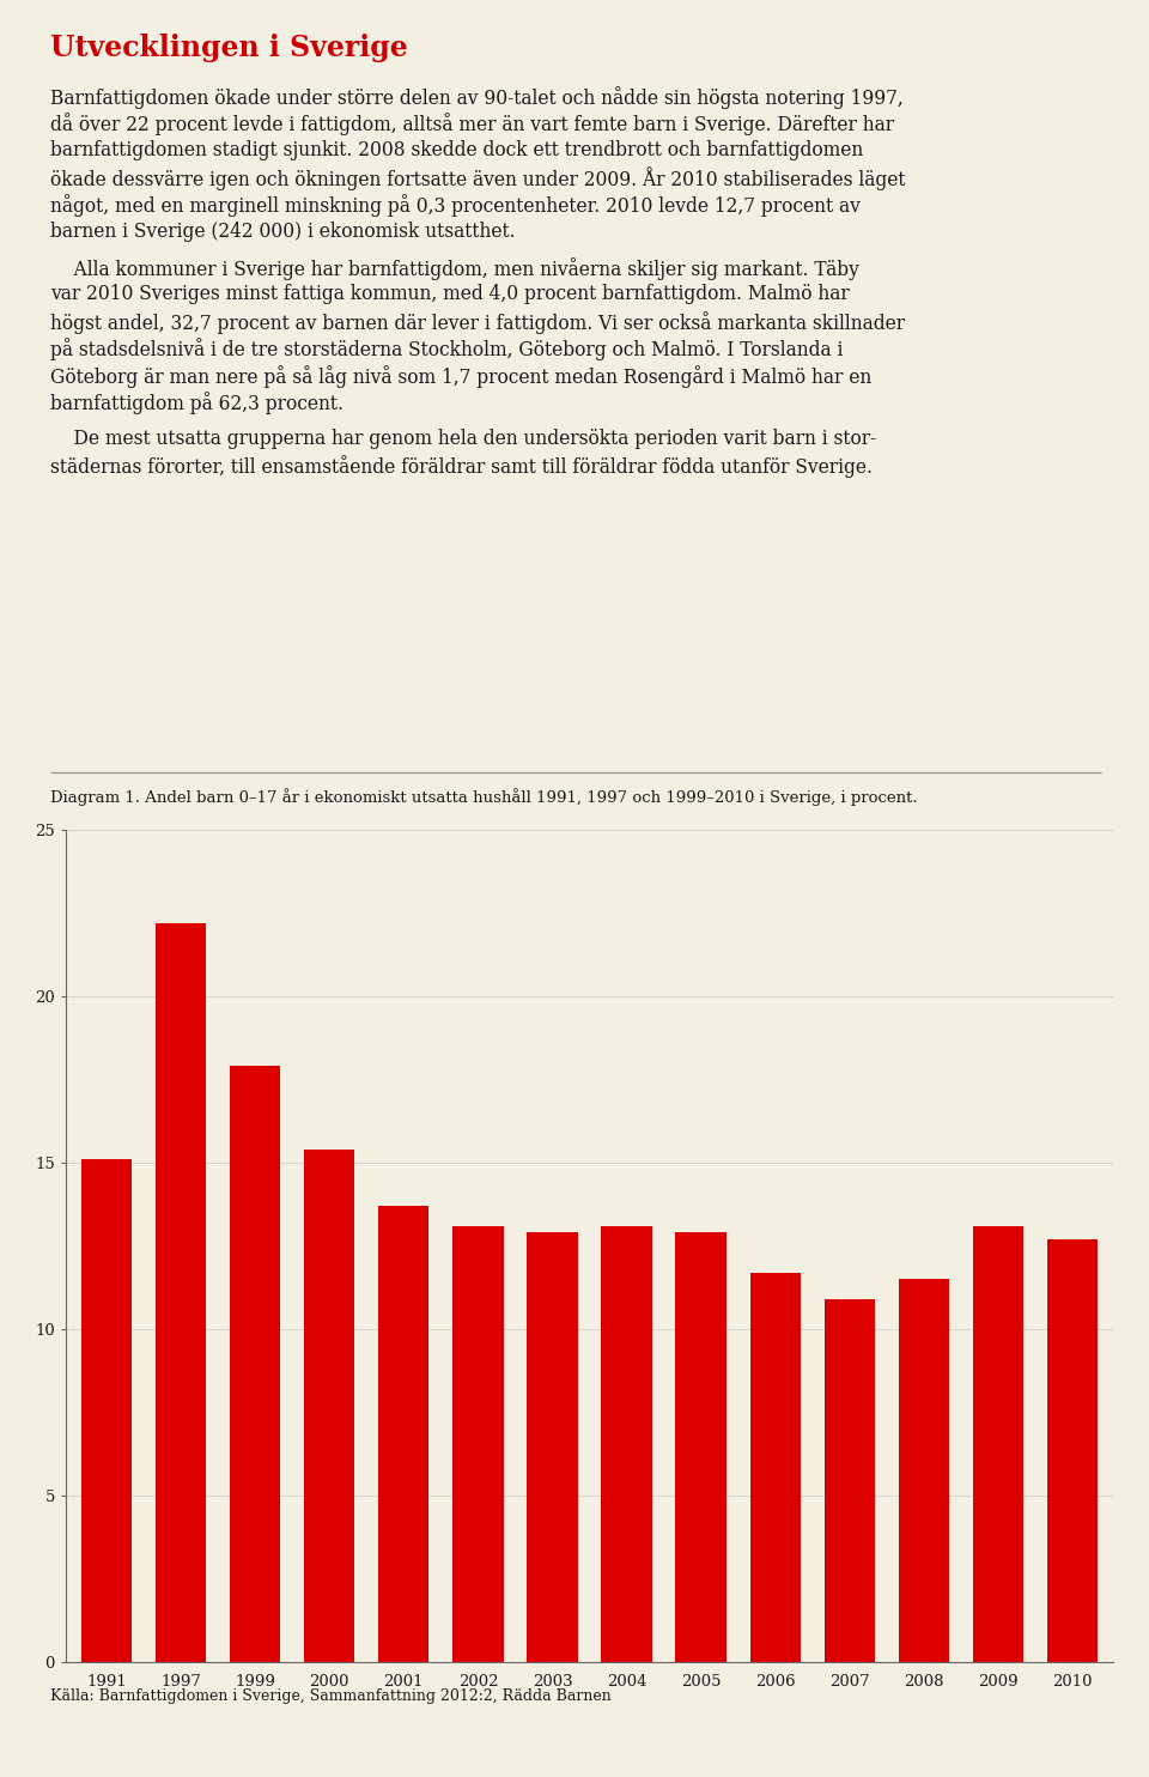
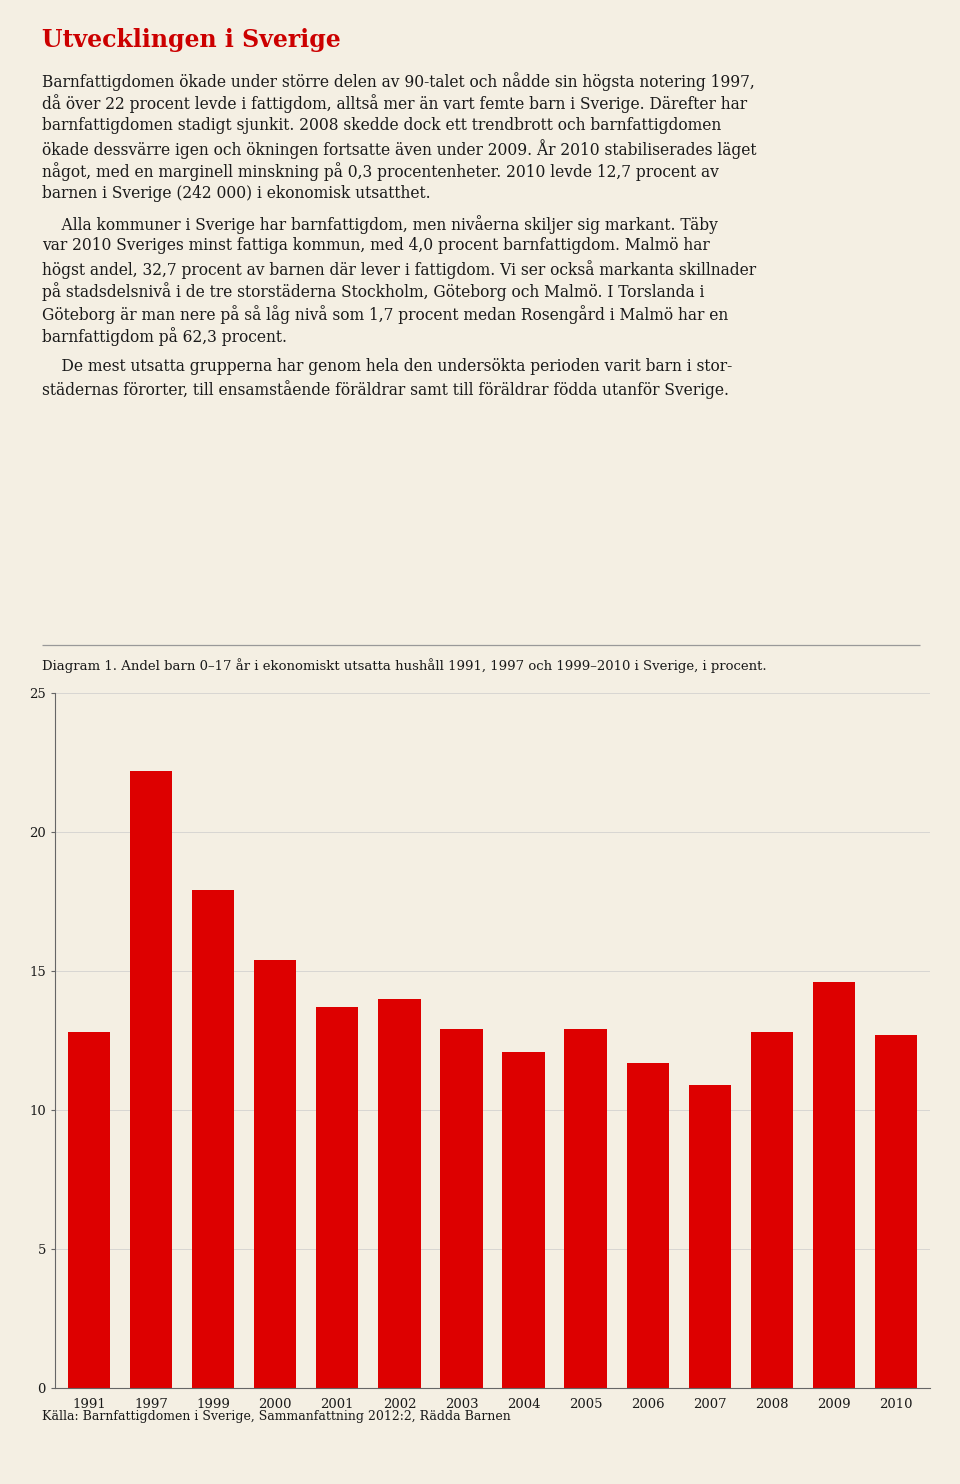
1991: 15.1 -> 12.8
2002: 13.1 -> 14.0
2004: 13.1 -> 12.1
2008: 11.5 -> 12.8
2009: 13.1 -> 14.6
